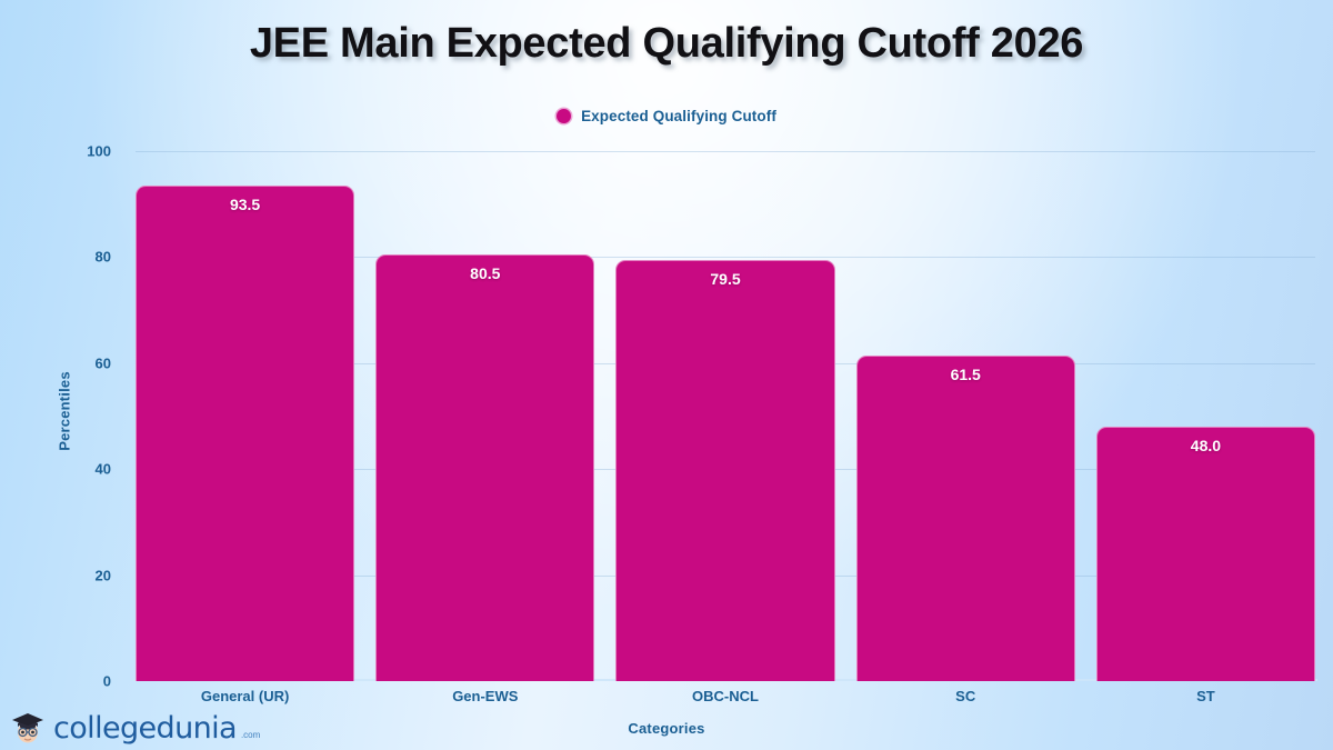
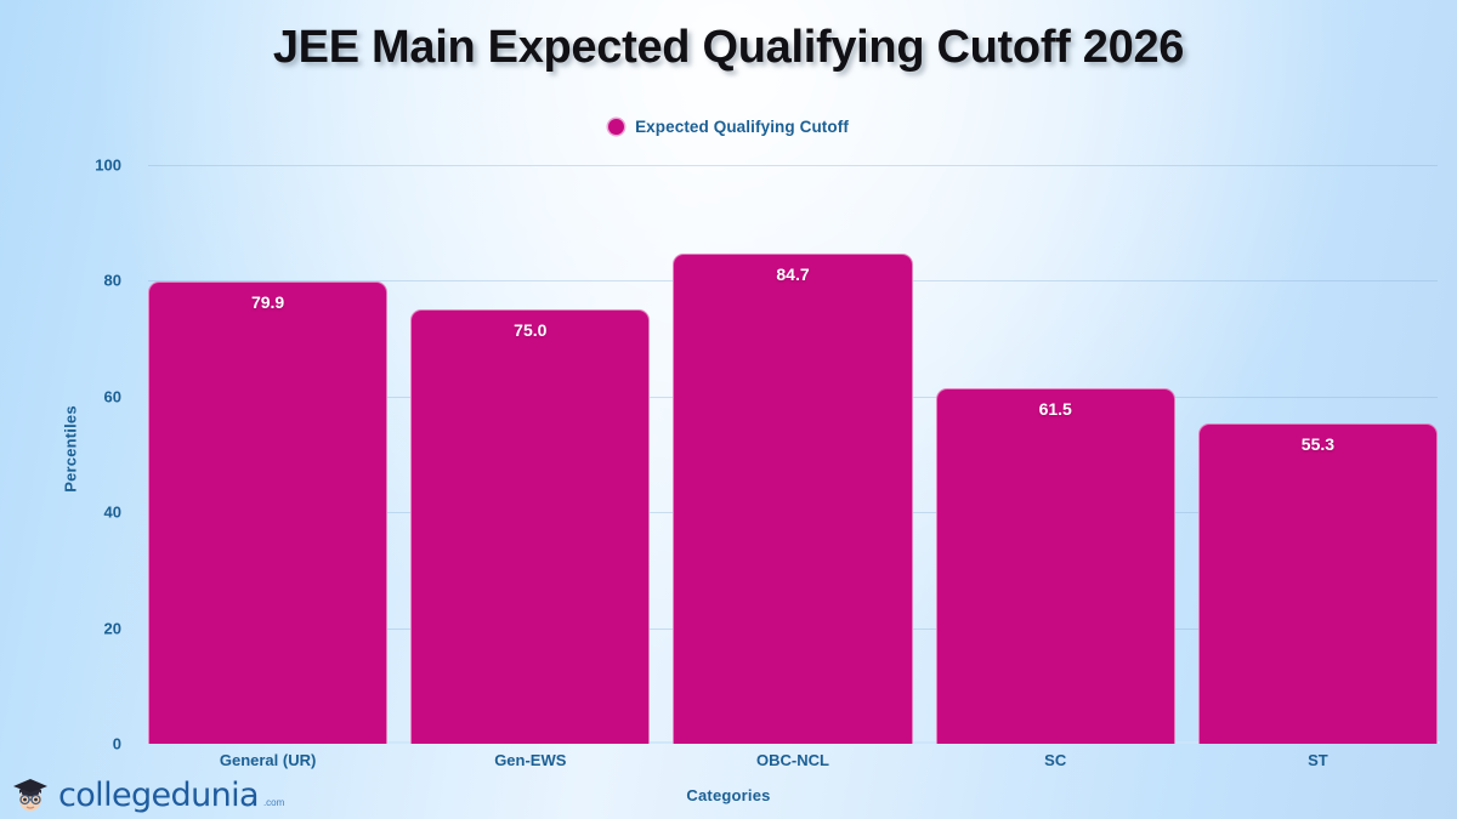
General (UR): 93.5 -> 79.9
Gen-EWS: 80.5 -> 75.0
OBC-NCL: 79.5 -> 84.7
ST: 48.0 -> 55.3
